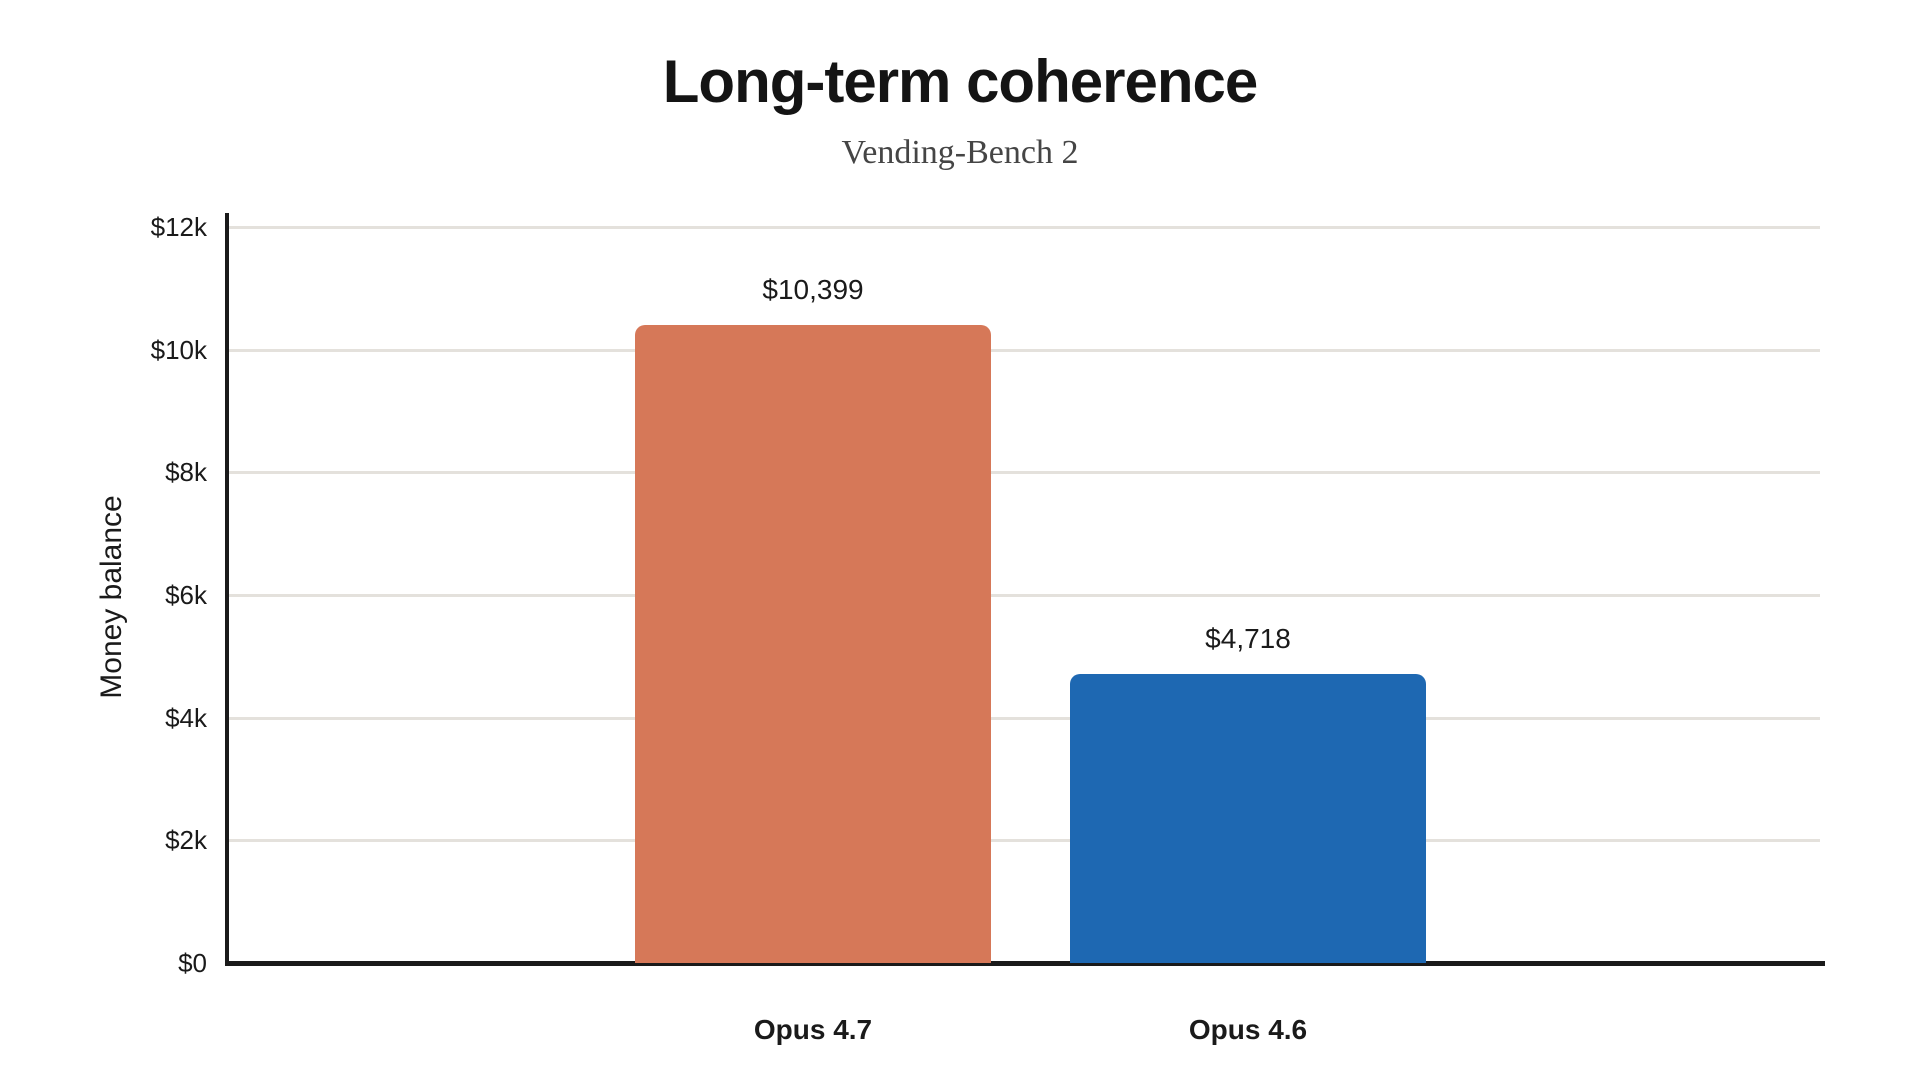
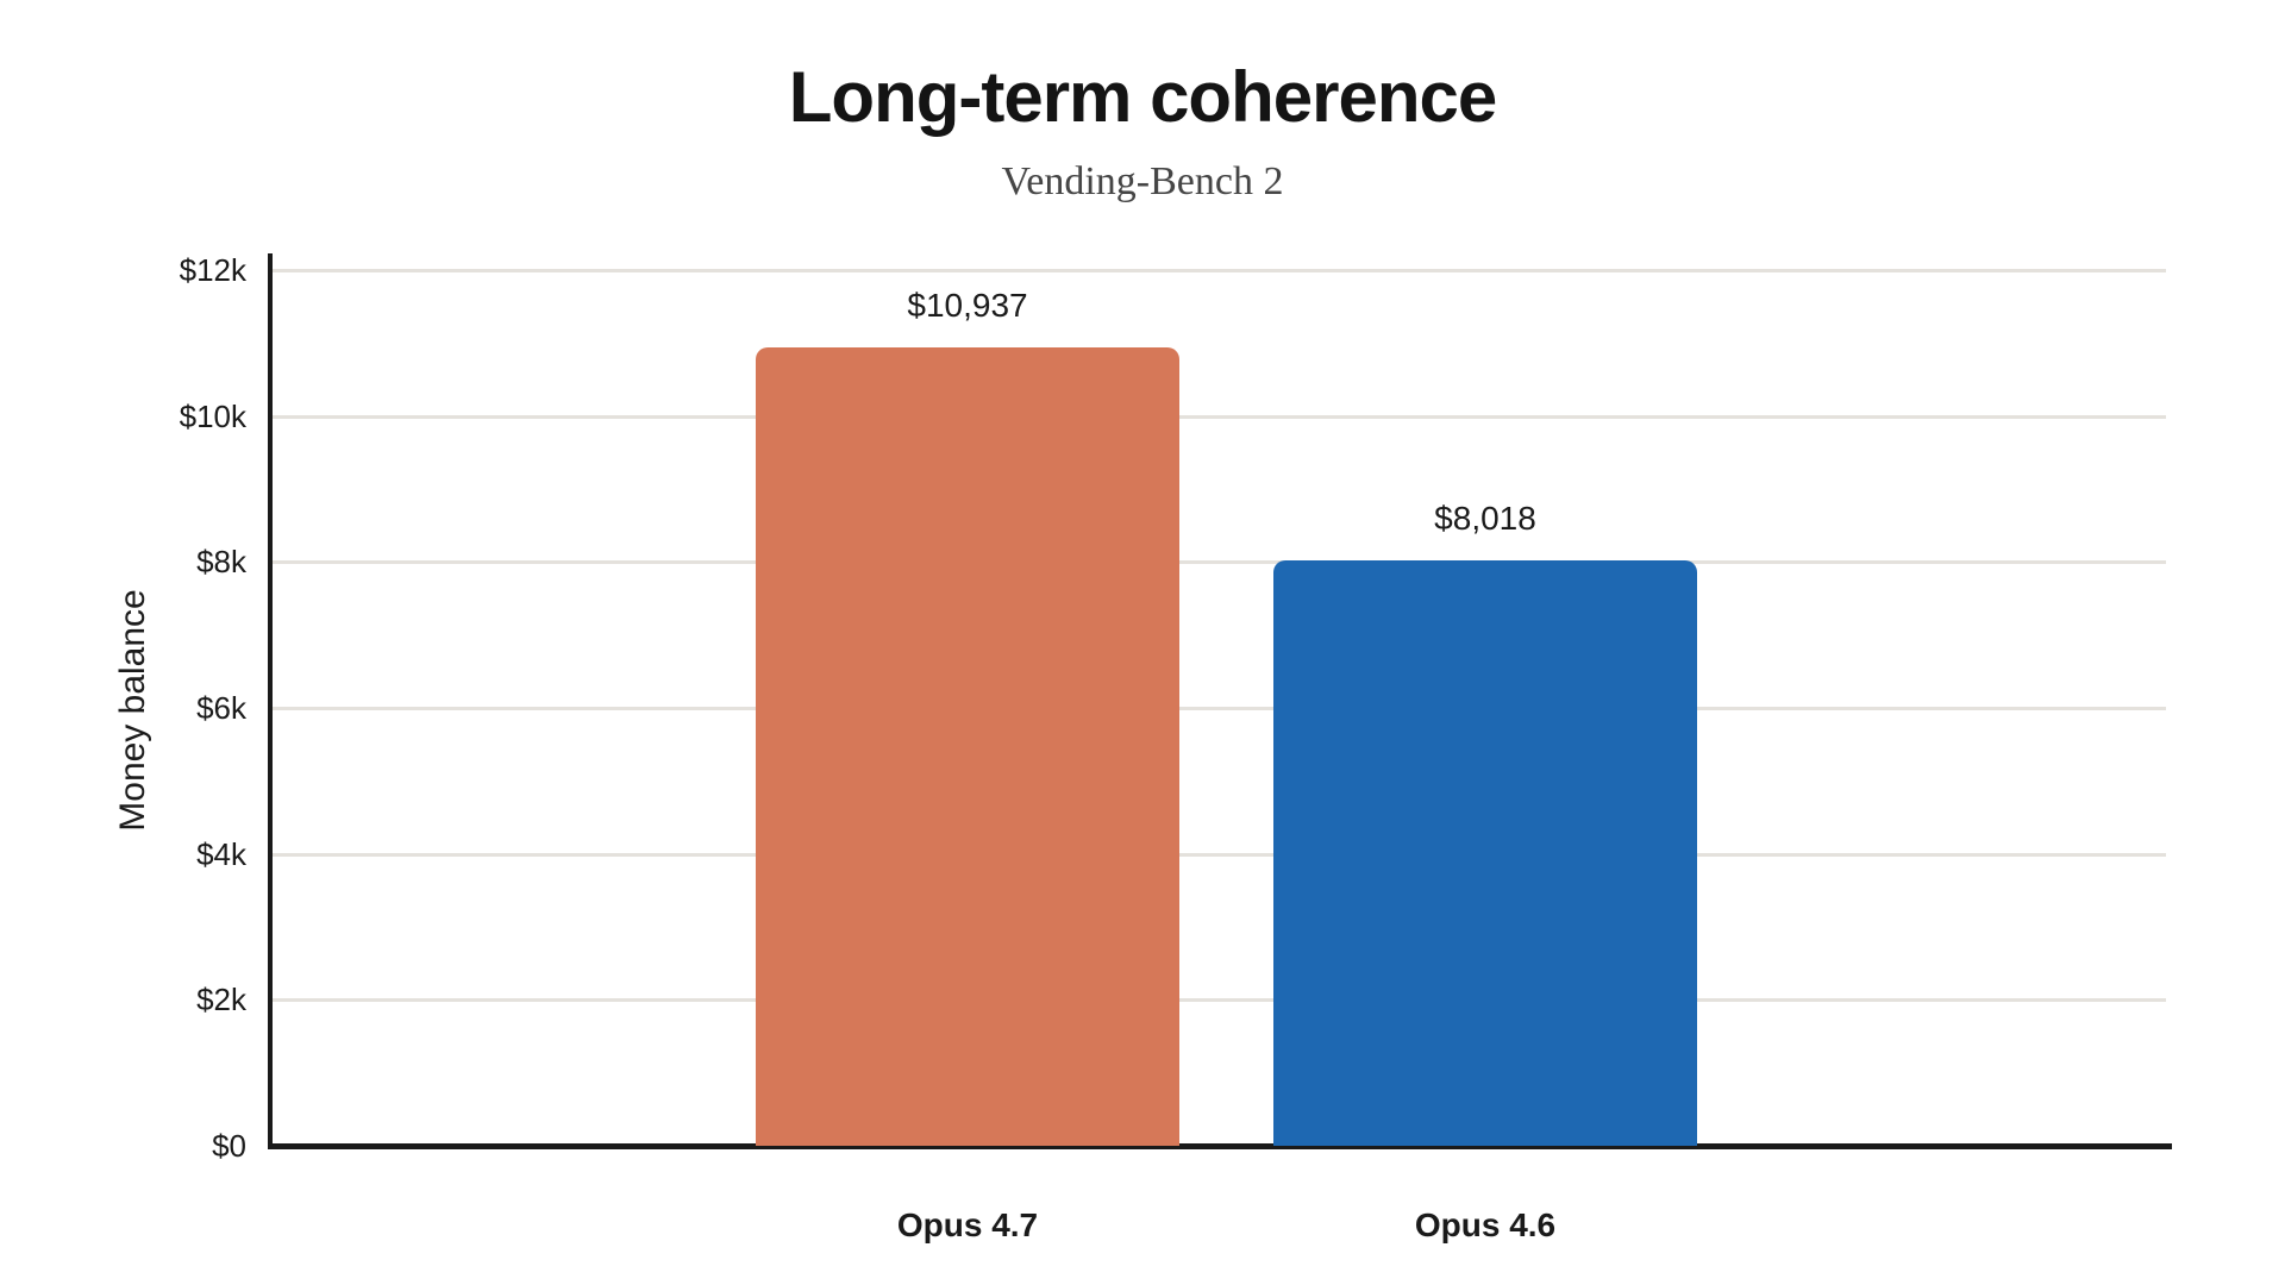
Opus 4.7: $10,399 -> $10,937
Opus 4.6: $4,718 -> $8,018
